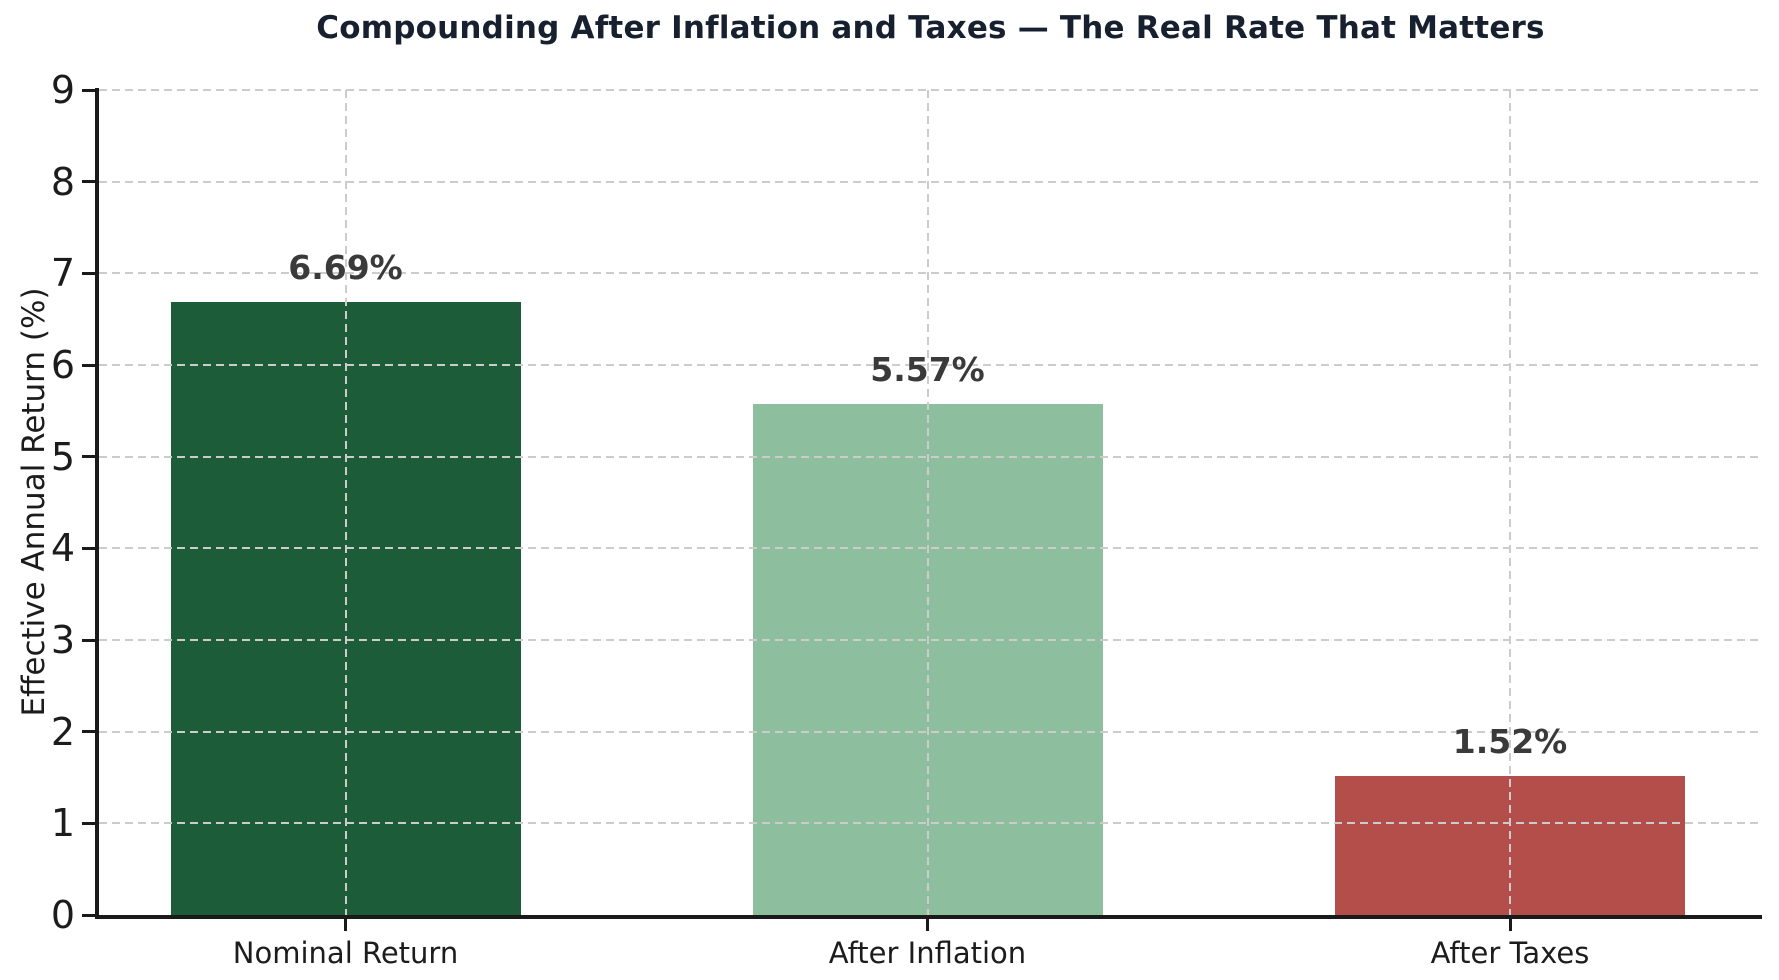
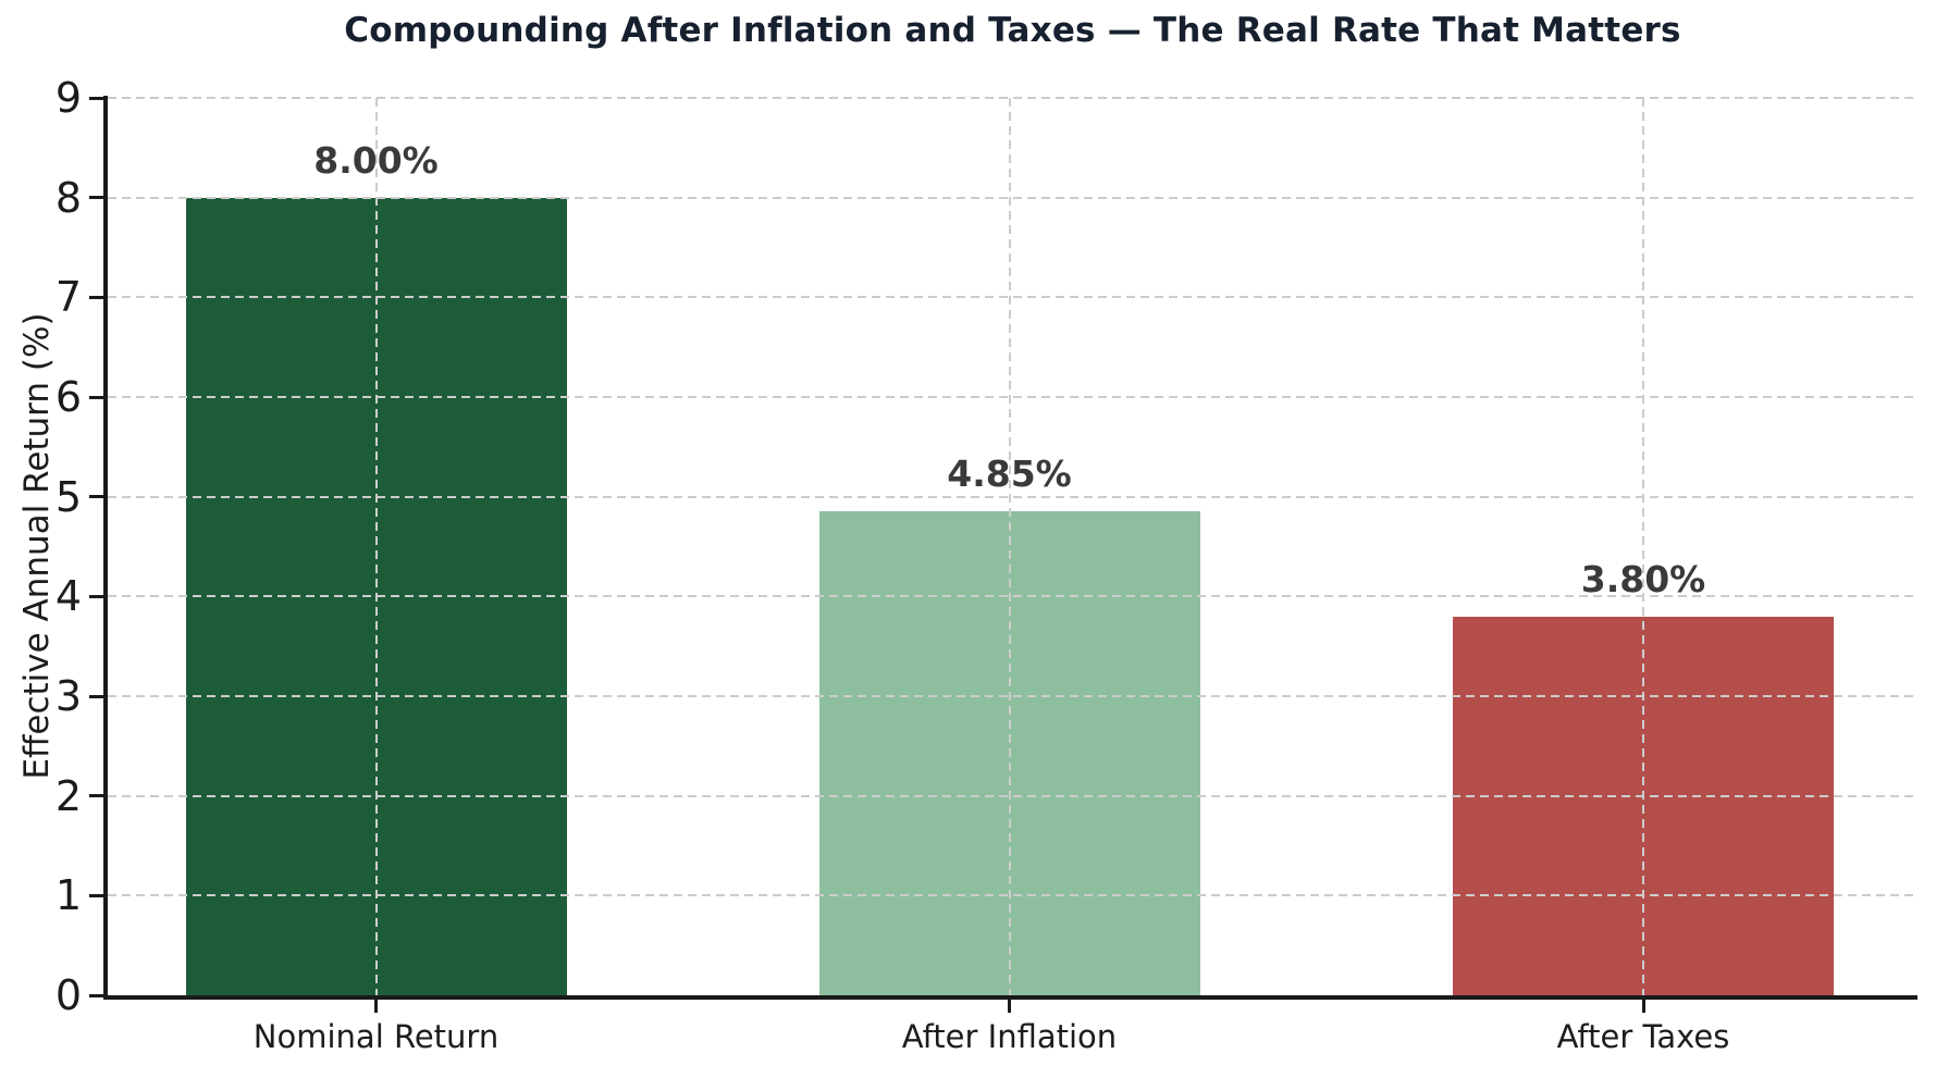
Nominal Return: 6.69% -> 8.00%
After Inflation: 5.57% -> 4.85%
After Taxes: 1.52% -> 3.80%
